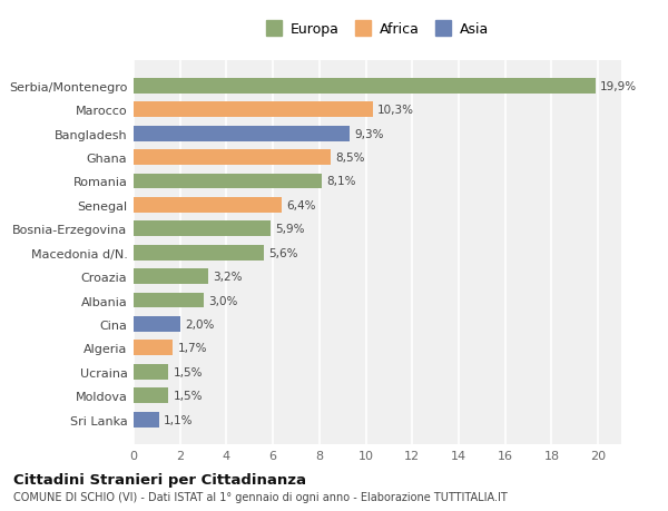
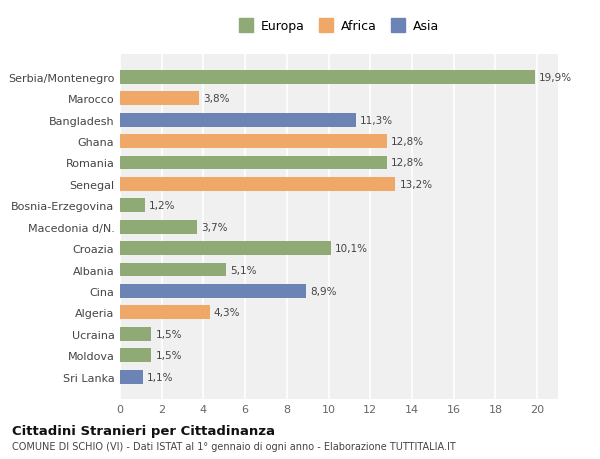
Marocco: 10,3% -> 3,8%
Bangladesh: 9,3% -> 11,3%
Ghana: 8,5% -> 12,8%
Romania: 8,1% -> 12,8%
Senegal: 6,4% -> 13,2%
Bosnia-Erzegovina: 5,9% -> 1,2%
Macedonia d/N.: 5,6% -> 3,7%
Croazia: 3,2% -> 10,1%
Albania: 3,0% -> 5,1%
Cina: 2,0% -> 8,9%
Algeria: 1,7% -> 4,3%
